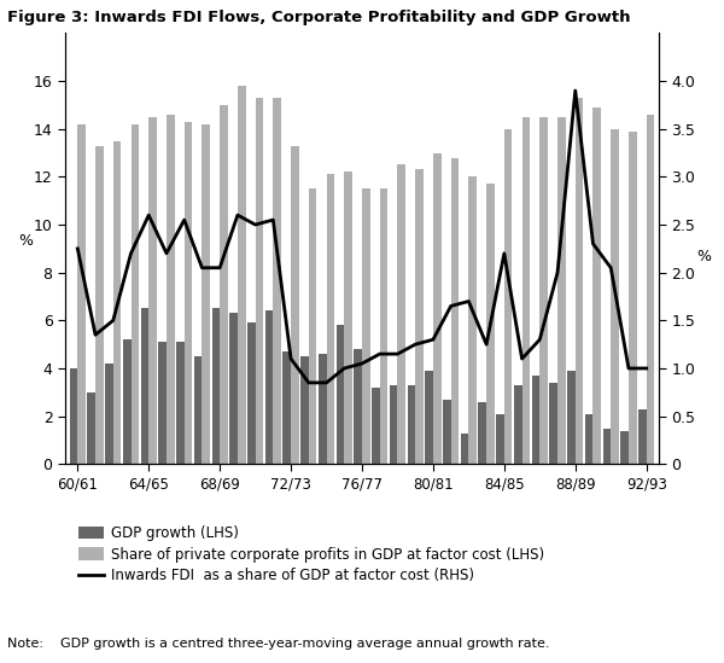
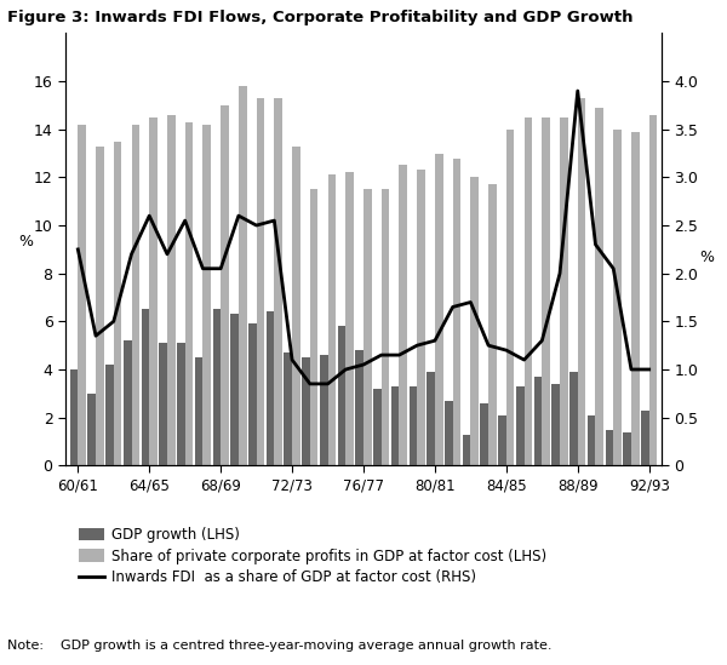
Inwards FDI as a share of GDP at factor cost (RHS)/84/85: 2.20 -> 1.20
